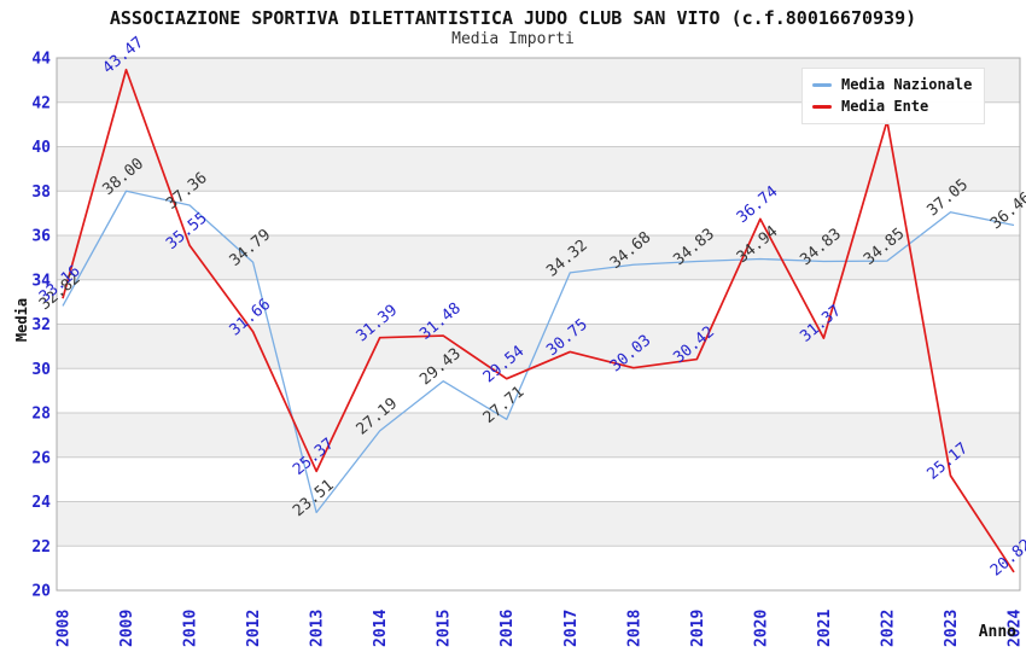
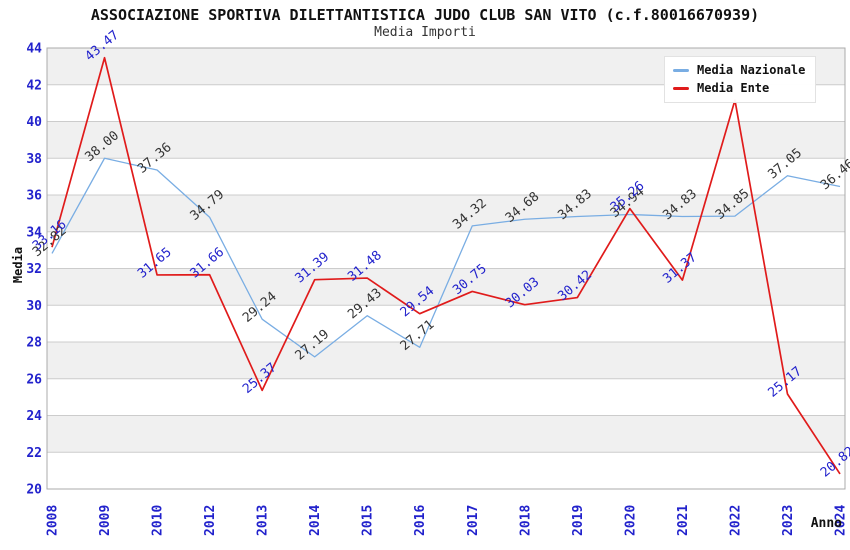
Media Ente/2010: 35.55 -> 31.65
Media Nazionale/2013: 23.51 -> 29.24
Media Ente/2020: 36.74 -> 35.26
